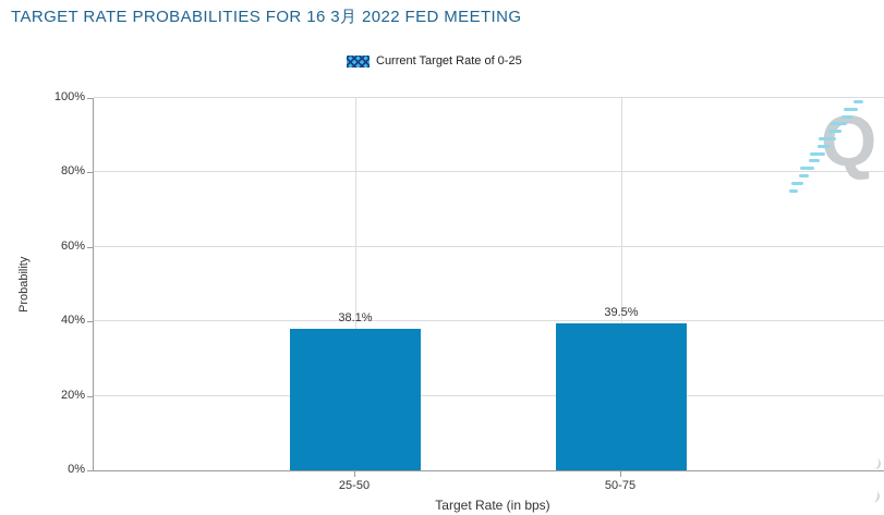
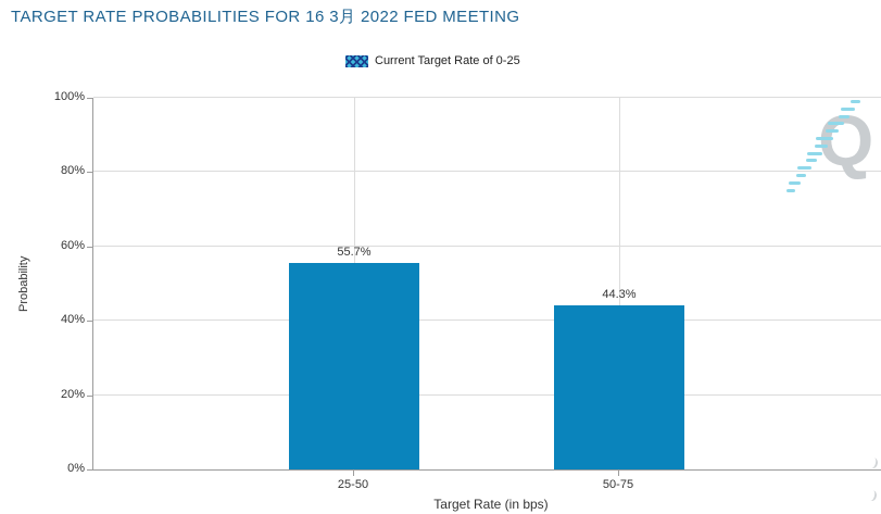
25-50: 38.1% -> 55.7%
50-75: 39.5% -> 44.3%
